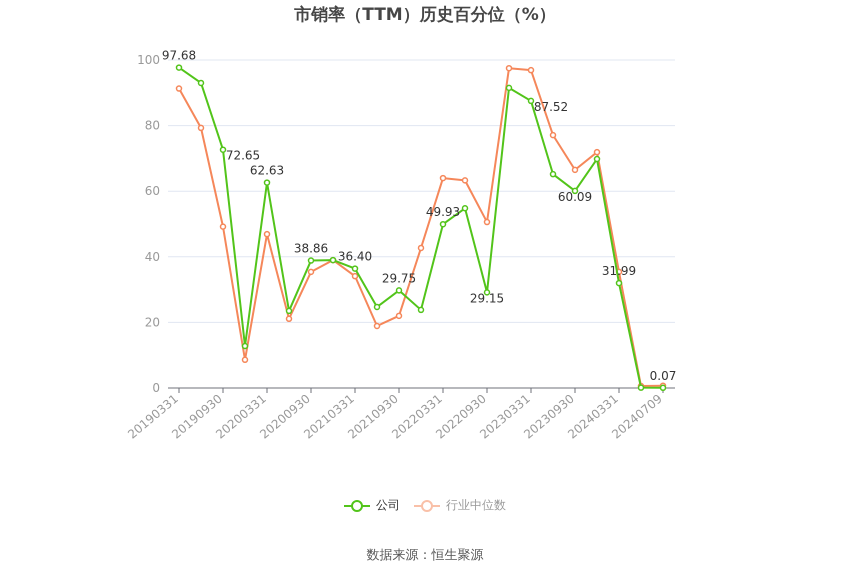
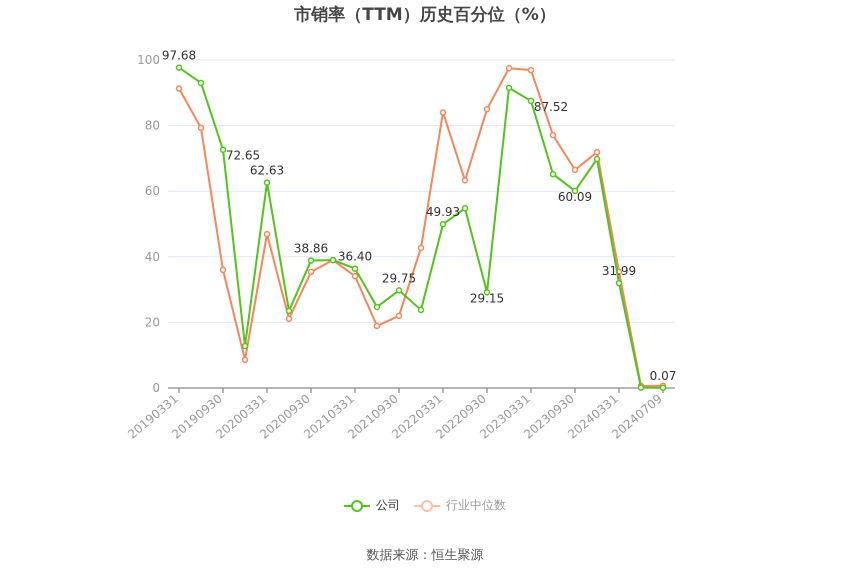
行业中位数/20190930: 49 -> 36
行业中位数/20220331: 64 -> 84
行业中位数/20220930: 51 -> 85
